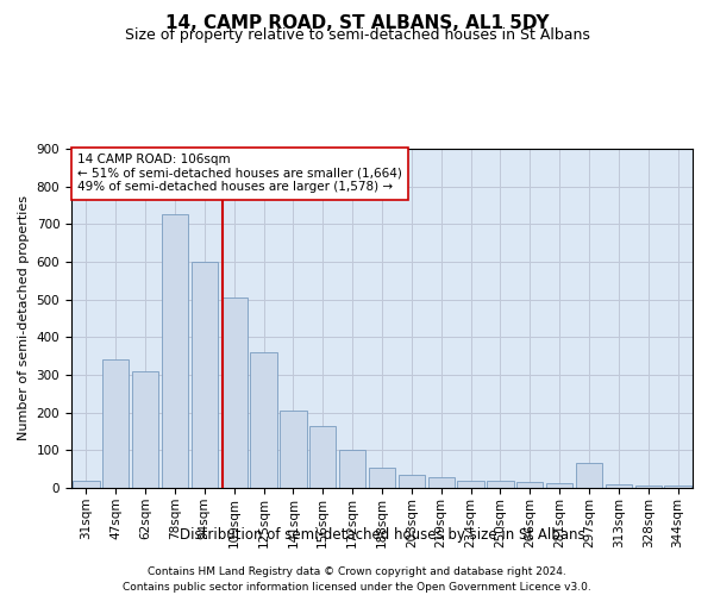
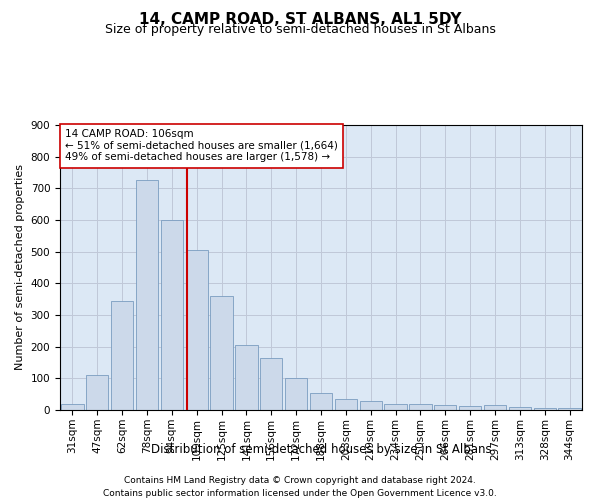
47sqm: 340 -> 110
62sqm: 310 -> 345
297sqm: 65 -> 15
